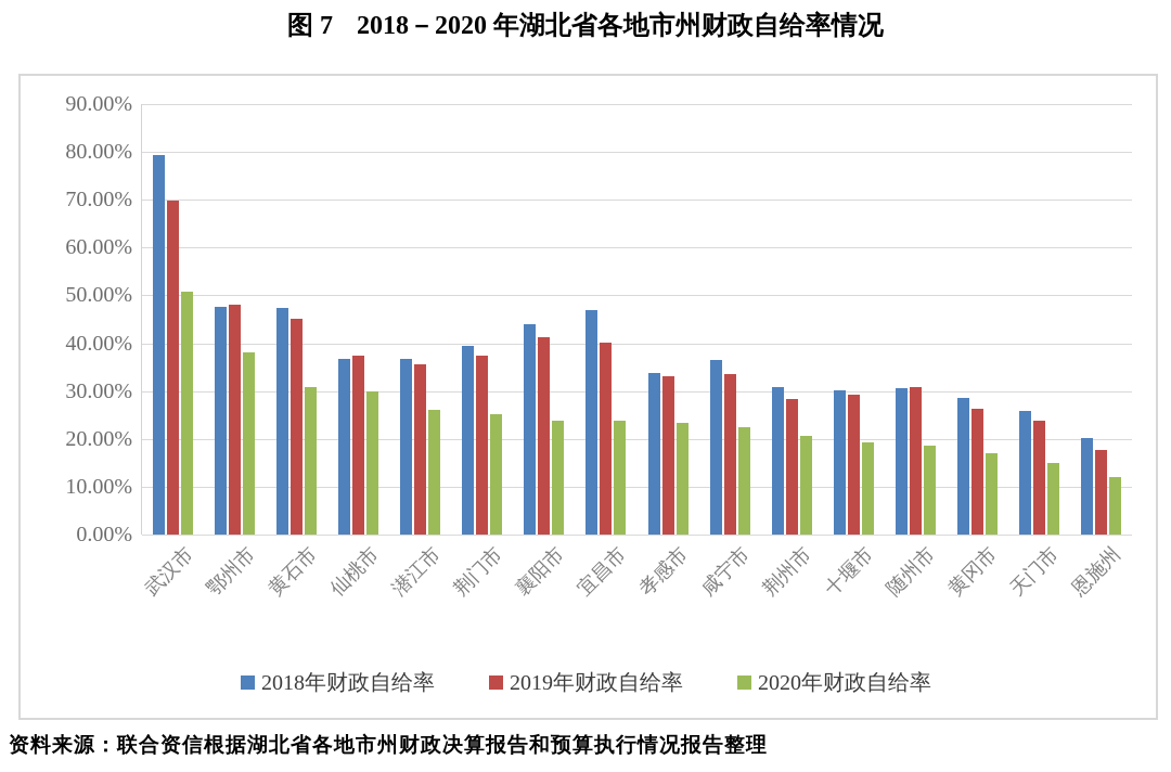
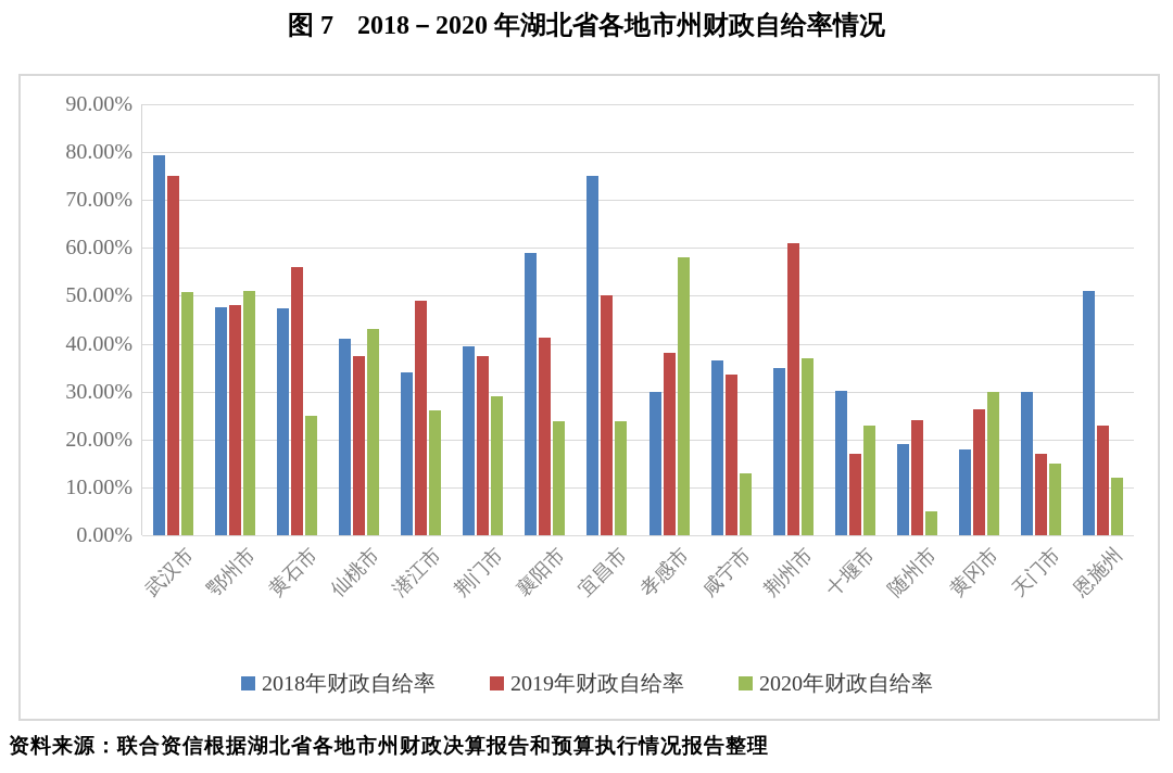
2019年财政自给率/武汉市: 70% -> 75%
2020年财政自给率/鄂州市: 38% -> 51%
2019年财政自给率/黄石市: 45% -> 56%
2020年财政自给率/黄石市: 31% -> 25%
2018年财政自给率/仙桃市: 37% -> 41%
2020年财政自给率/仙桃市: 30% -> 43%
2018年财政自给率/潜江市: 37% -> 34%
2019年财政自给率/潜江市: 36% -> 49%
2020年财政自给率/荆门市: 25% -> 29%
2018年财政自给率/襄阳市: 44% -> 59%
2018年财政自给率/宜昌市: 47% -> 75%
2019年财政自给率/宜昌市: 40% -> 50%
2018年财政自给率/孝感市: 34% -> 30%
2019年财政自给率/孝感市: 33% -> 38%
2020年财政自给率/孝感市: 23% -> 58%
2020年财政自给率/咸宁市: 22% -> 13%
2018年财政自给率/荆州市: 31% -> 35%
2019年财政自给率/荆州市: 28% -> 61%
2020年财政自给率/荆州市: 21% -> 37%
2019年财政自给率/十堰市: 29% -> 17%
2020年财政自给率/十堰市: 19% -> 23%
2018年财政自给率/随州市: 31% -> 19%
2019年财政自给率/随州市: 31% -> 24%
2020年财政自给率/随州市: 19% -> 5%
2018年财政自给率/黄冈市: 29% -> 18%
2020年财政自给率/黄冈市: 17% -> 30%
2018年财政自给率/天门市: 26% -> 30%
2019年财政自给率/天门市: 24% -> 17%
2018年财政自给率/恩施州: 20% -> 51%
2019年财政自给率/恩施州: 18% -> 23%
